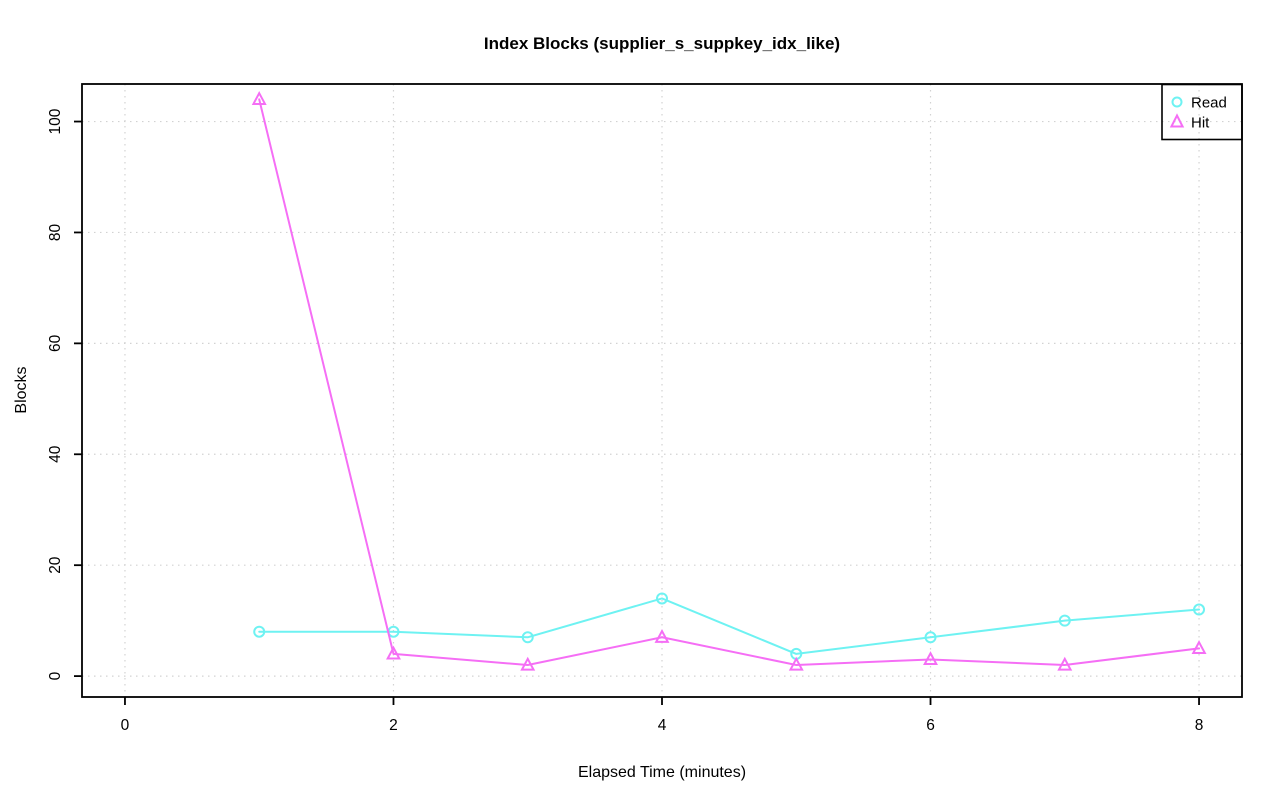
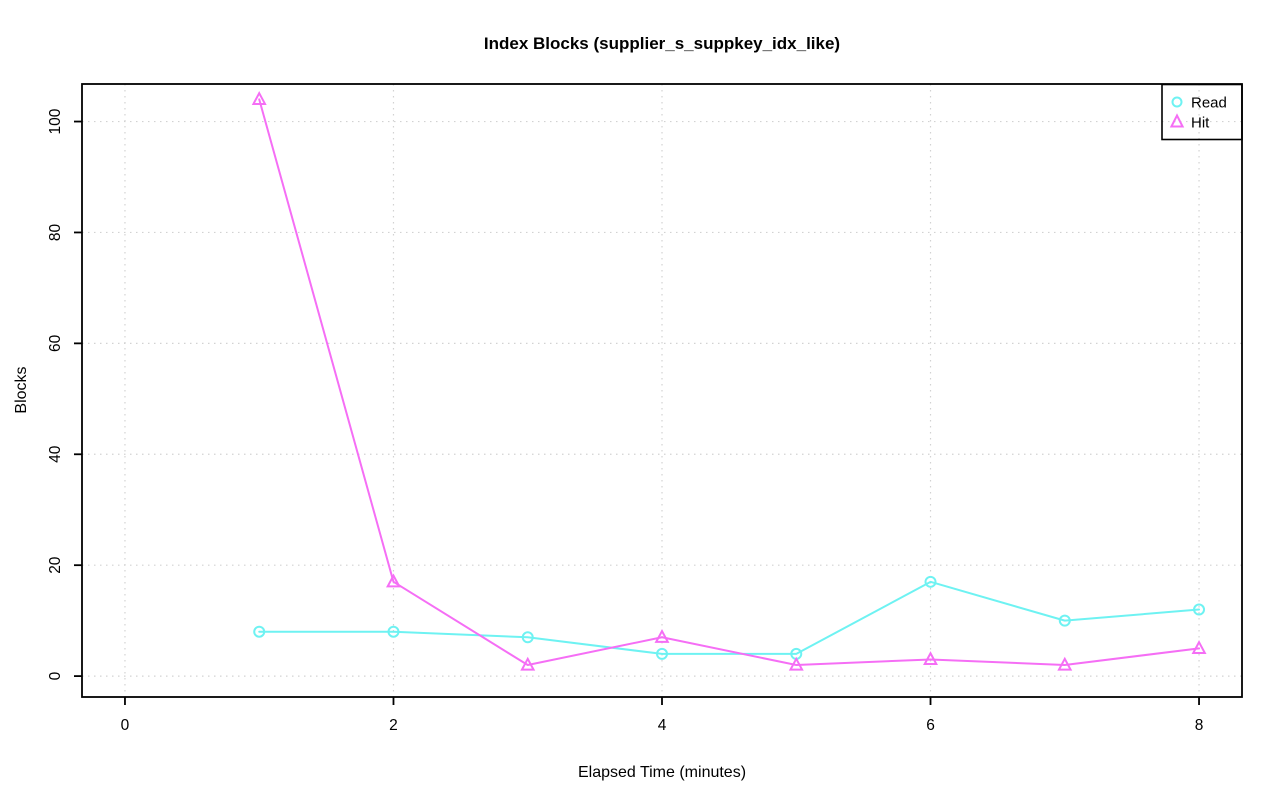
Hit/2: 4 -> 17
Read/4: 14 -> 4
Read/6: 7 -> 17
